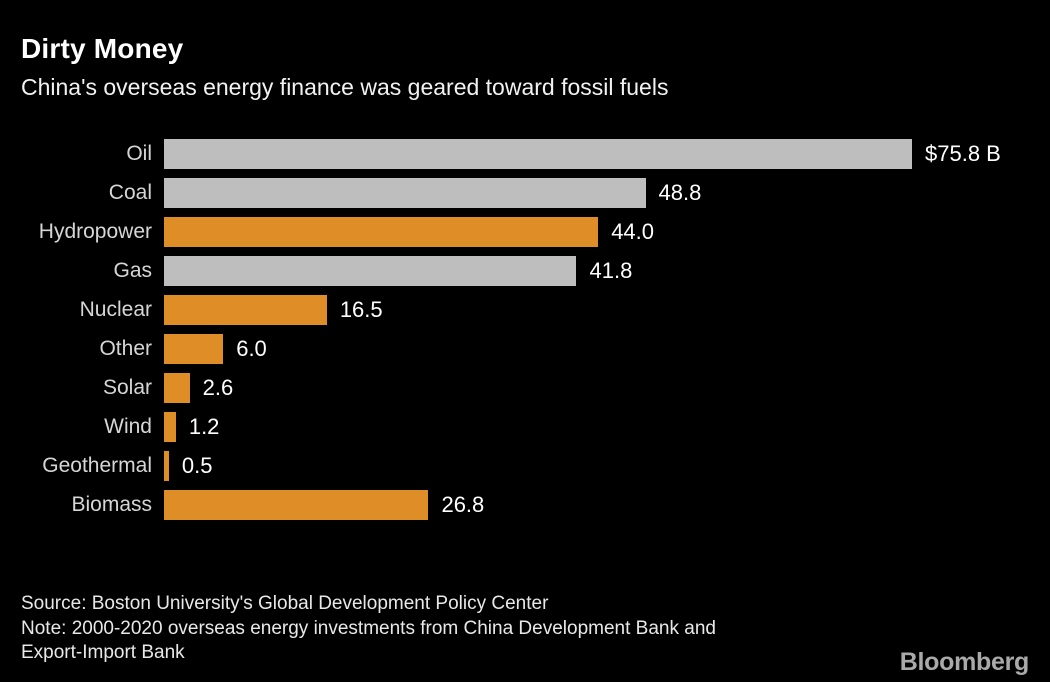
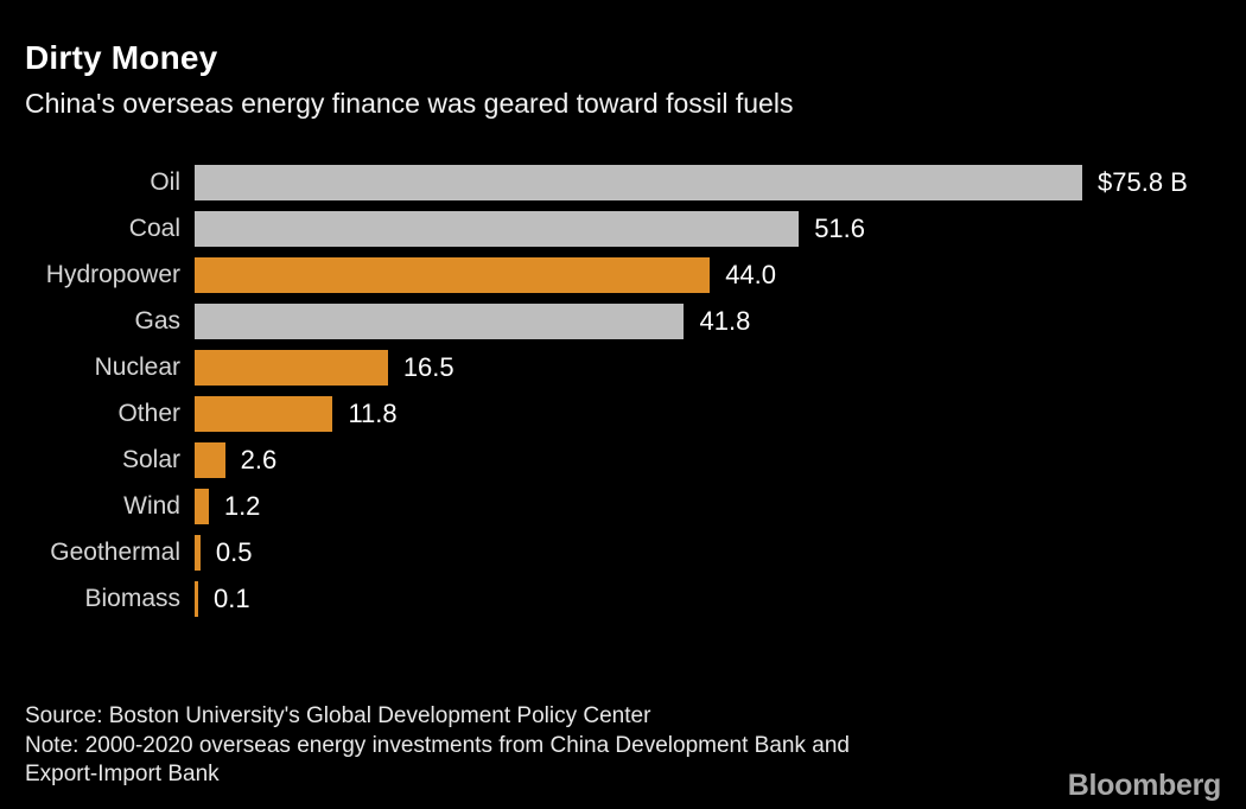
Coal: 48.8 -> 51.6
Other: 6.0 -> 11.8
Biomass: 26.8 -> 0.1
